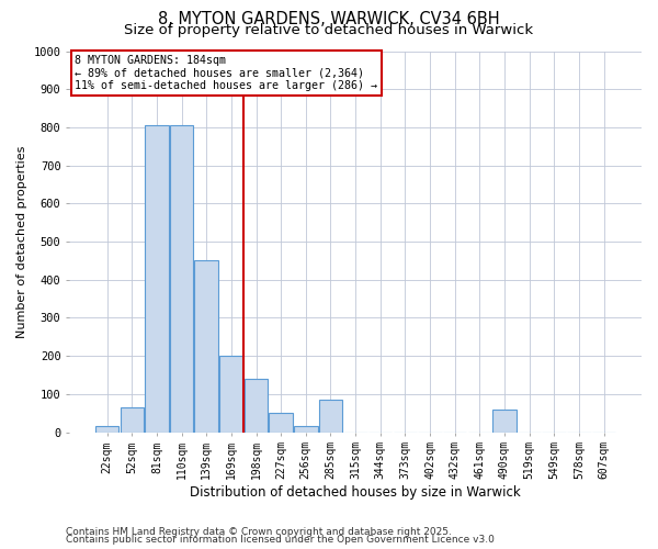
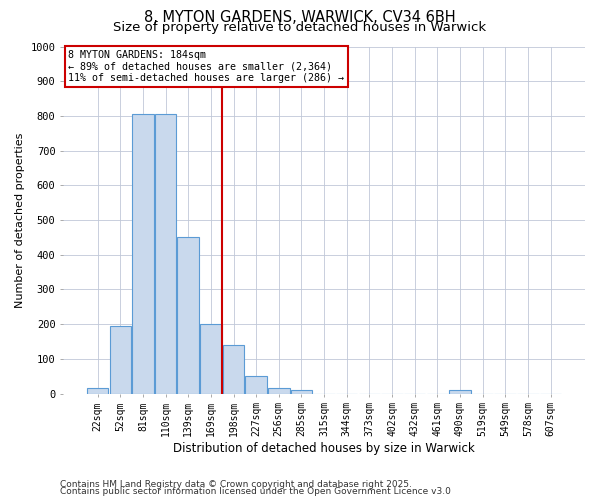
52sqm: 65 -> 195
285sqm: 85 -> 10
490sqm: 60 -> 10
